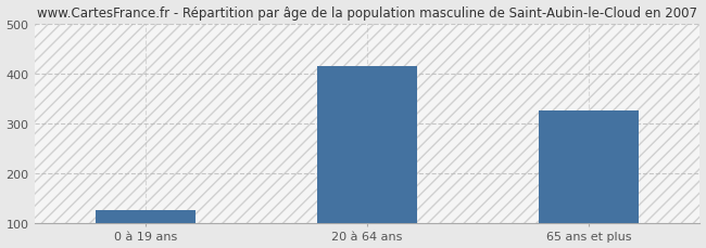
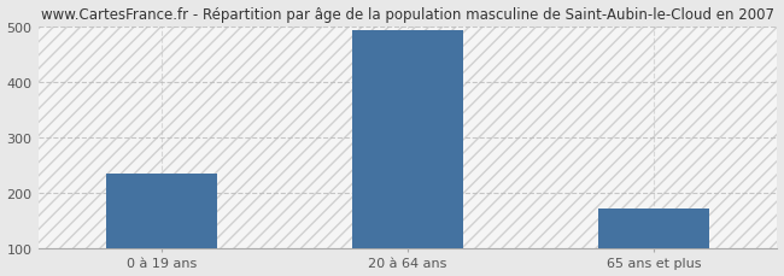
0 à 19 ans: 125 -> 234
20 à 64 ans: 415 -> 492
65 ans et plus: 325 -> 172
